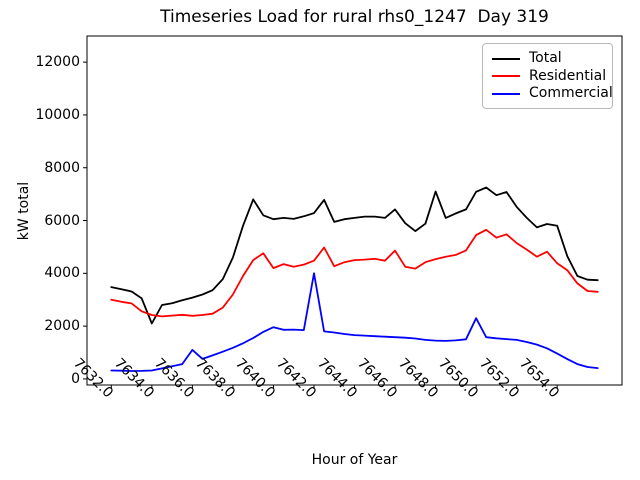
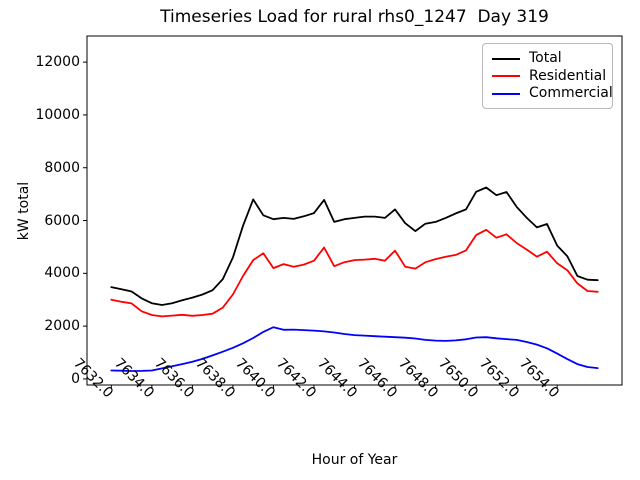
Total/7634.0: 2100 -> 2900
Commercial/7636.0: 1100 -> 600
Commercial/7642.0: 4000 -> 1800
Total/7648.0: 7100 -> 6000
Commercial/7650.0: 2300 -> 1600
Total/7654.0: 5800 -> 5000
